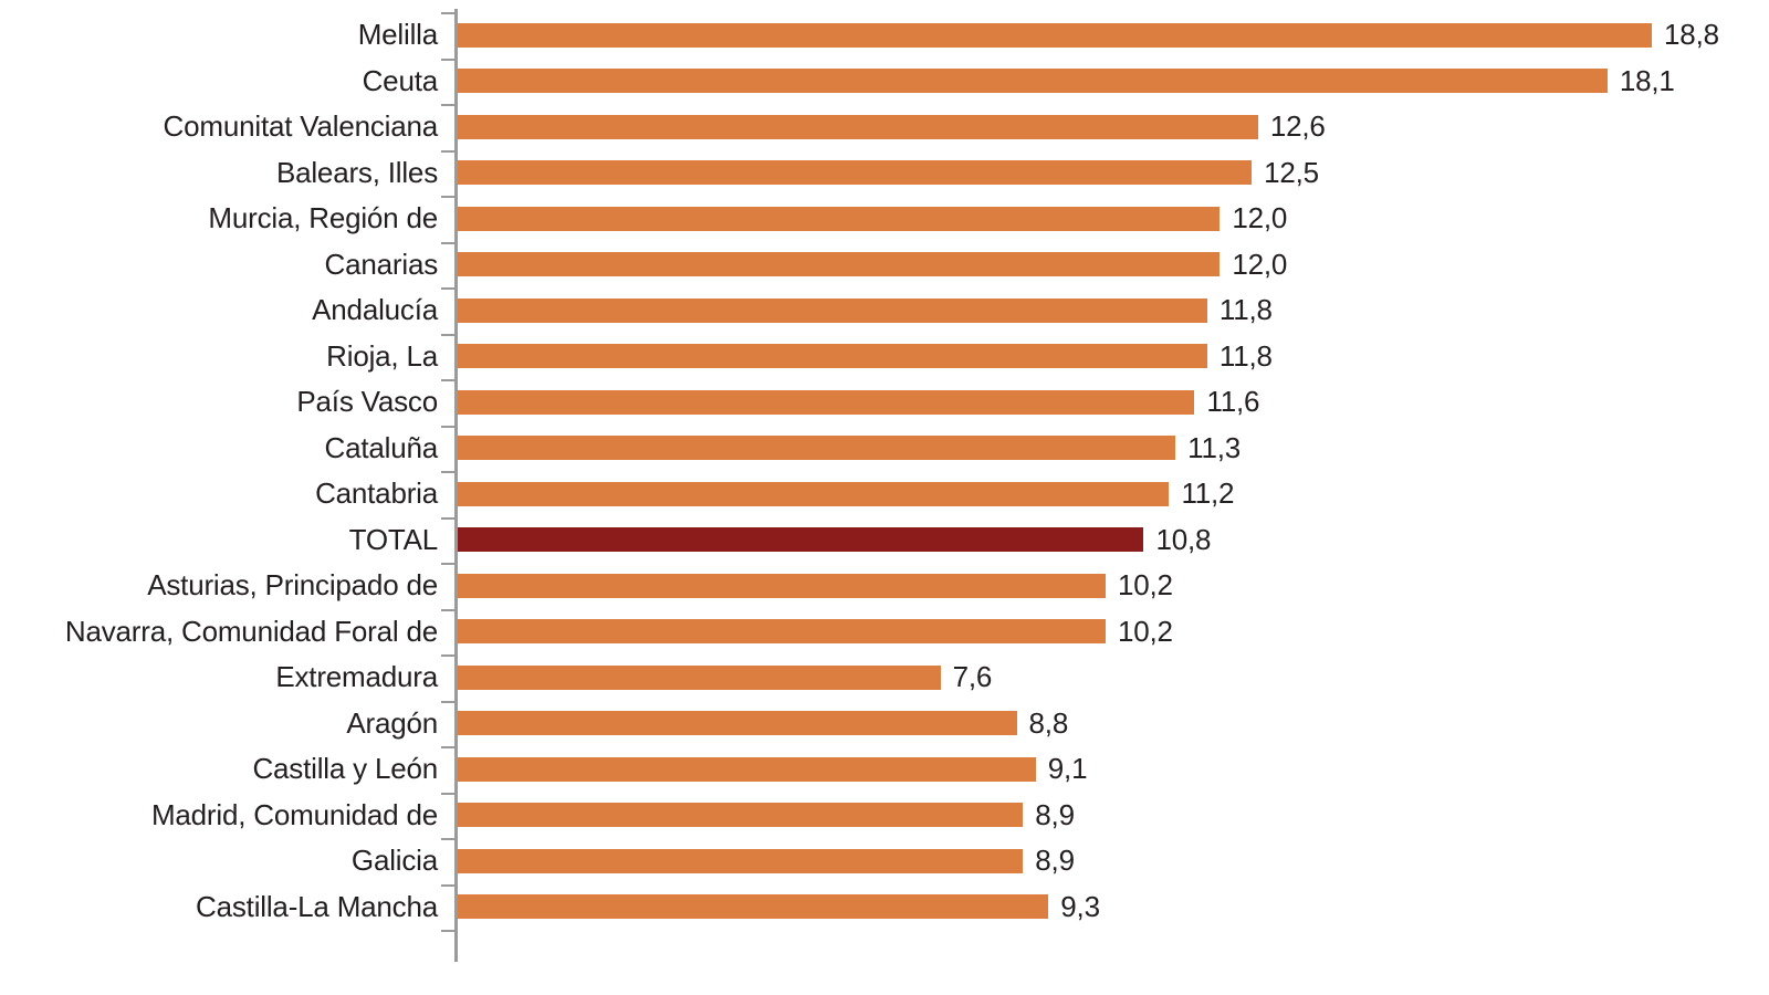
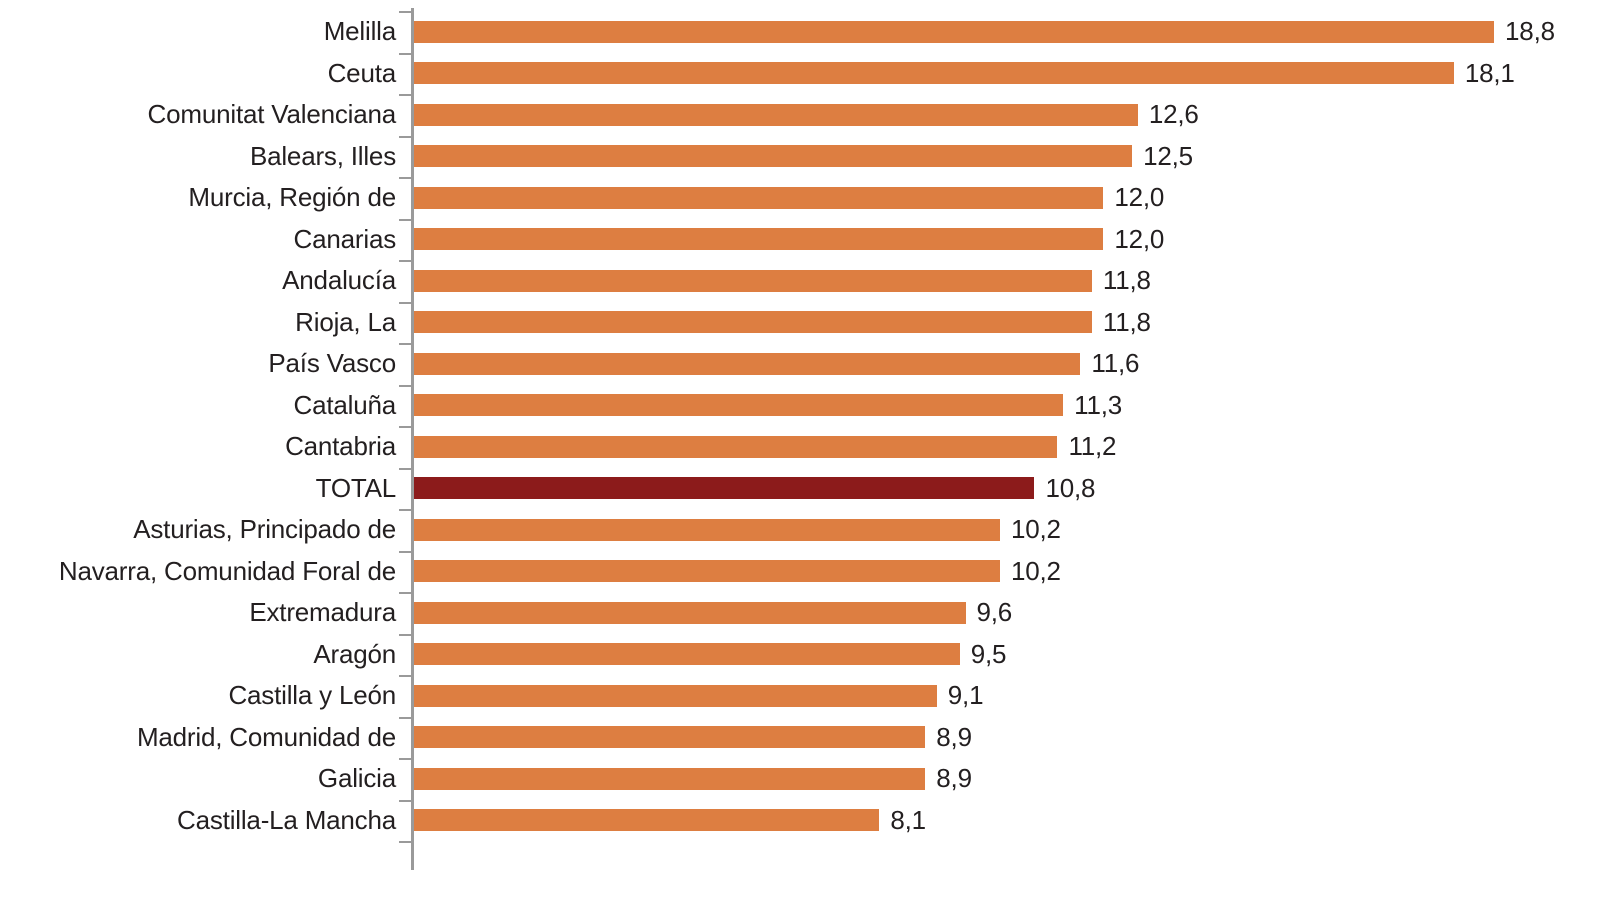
Extremadura: 7,6 -> 9,6
Aragón: 8,8 -> 9,5
Castilla-La Mancha: 9,3 -> 8,1
